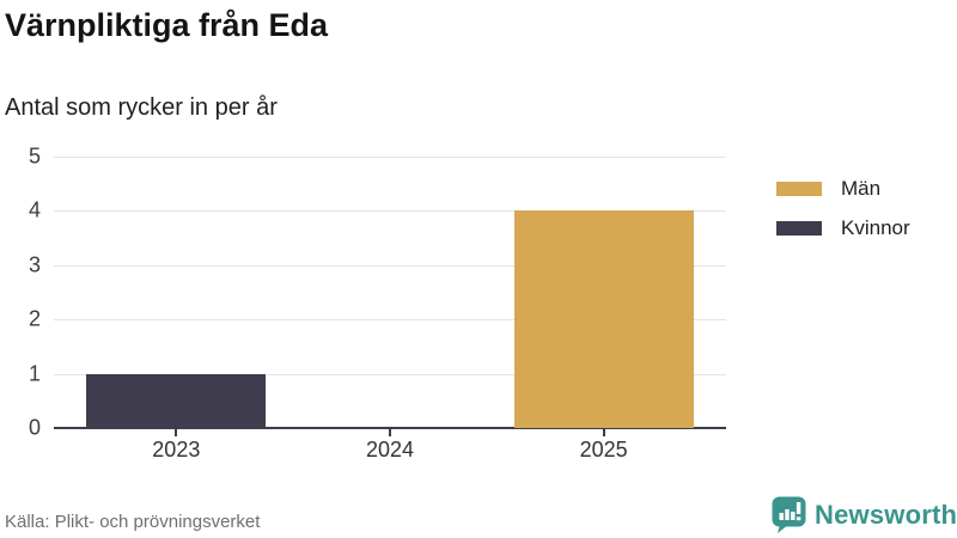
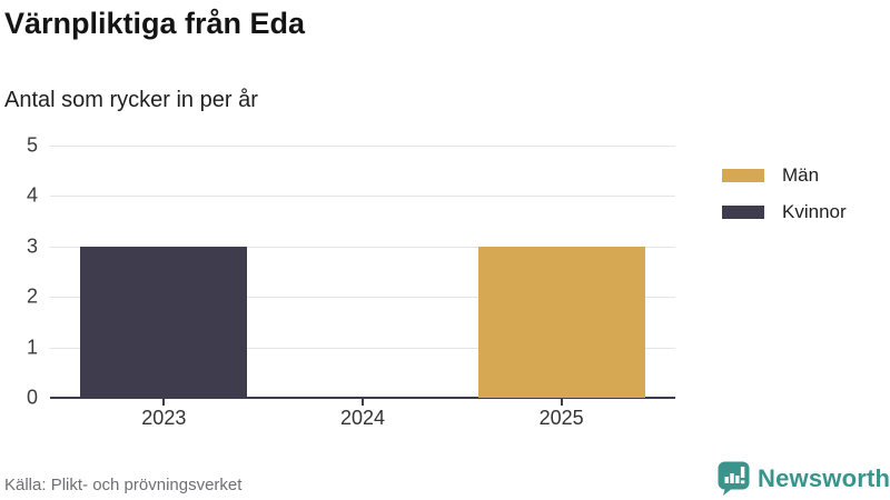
Kvinnor/2023: 1 -> 3
Män/2025: 4 -> 3
